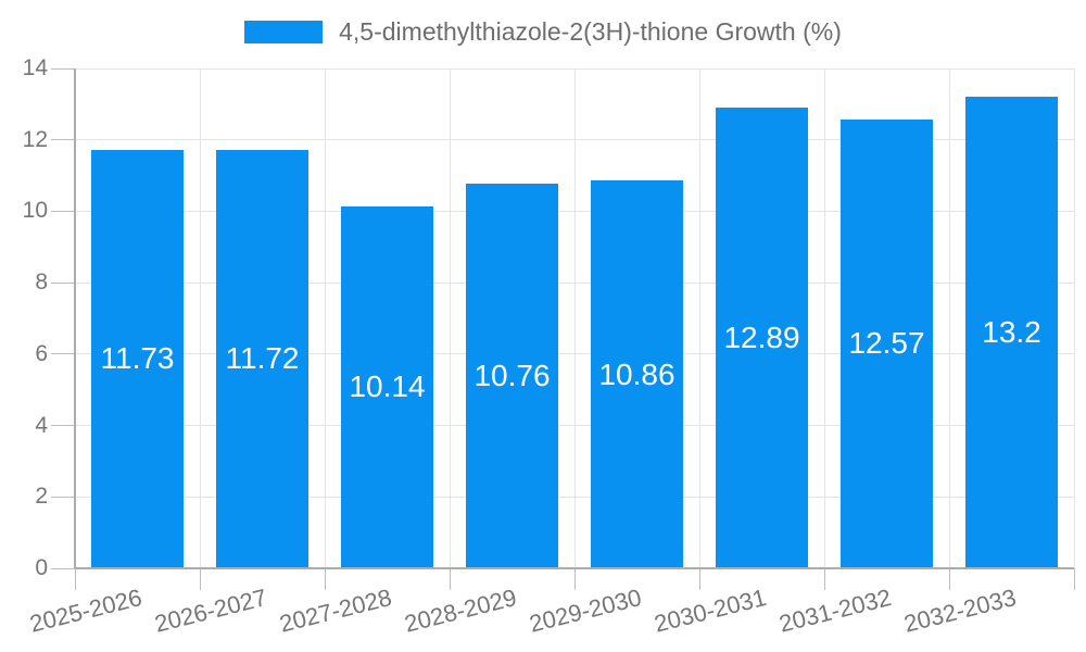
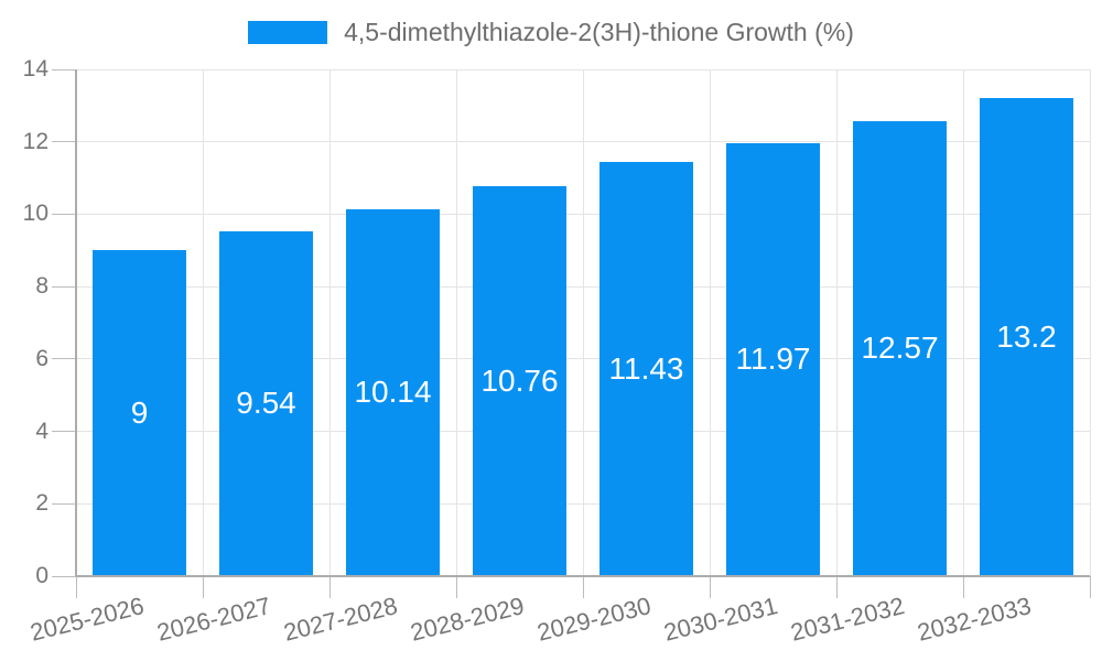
2025-2026: 11.73 -> 9
2026-2027: 11.72 -> 9.54
2029-2030: 10.86 -> 11.43
2030-2031: 12.89 -> 11.97
